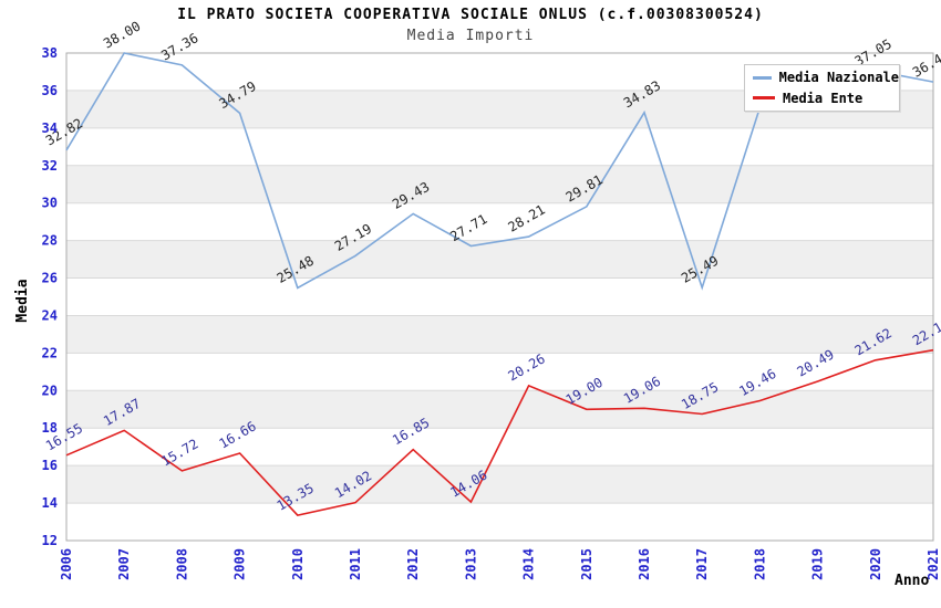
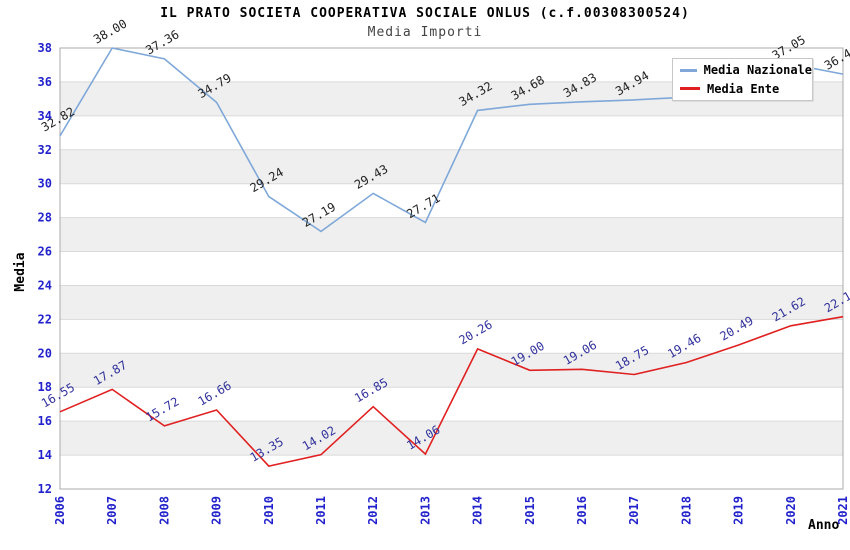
Media Nazionale/2010: 25.48 -> 29.24
Media Nazionale/2014: 28.21 -> 34.32
Media Nazionale/2015: 29.81 -> 34.68
Media Nazionale/2017: 25.49 -> 34.94
